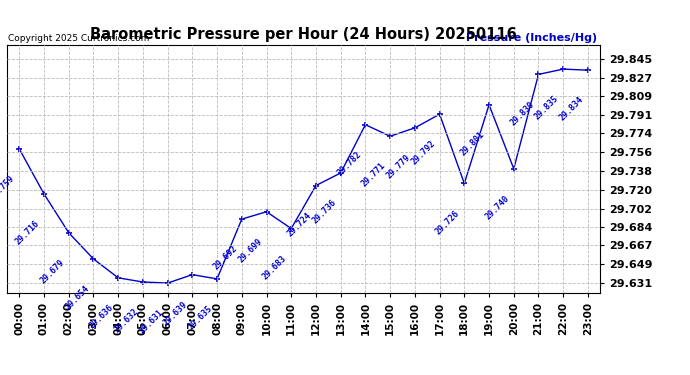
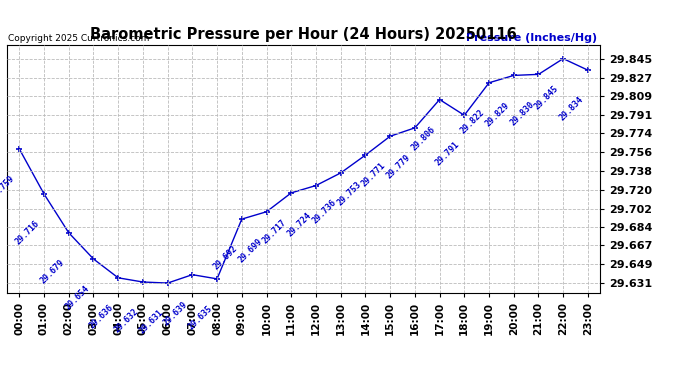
11:00: 29.683 -> 29.717
14:00: 29.782 -> 29.753
17:00: 29.792 -> 29.806
18:00: 29.726 -> 29.791
19:00: 29.801 -> 29.822
20:00: 29.740 -> 29.829
22:00: 29.835 -> 29.845
